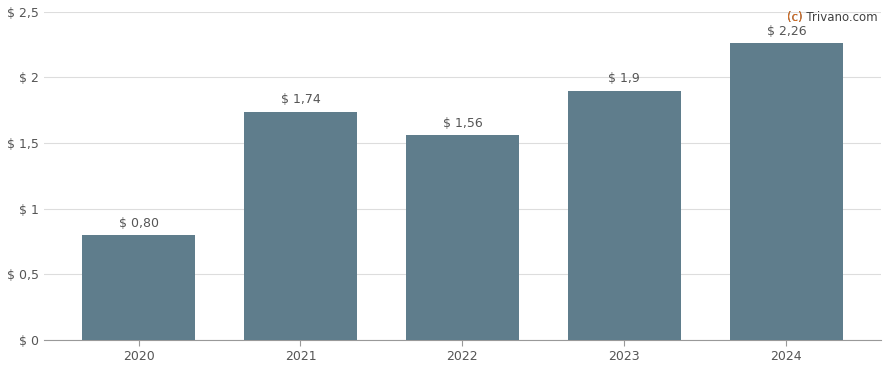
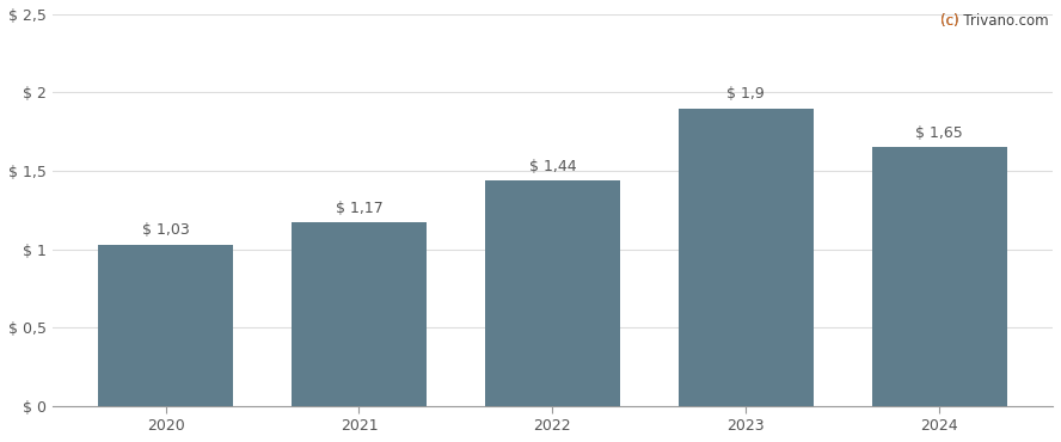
2020: 0,80 -> 1,03
2021: 1,74 -> 1,17
2022: 1,56 -> 1,44
2024: 2,26 -> 1,65
